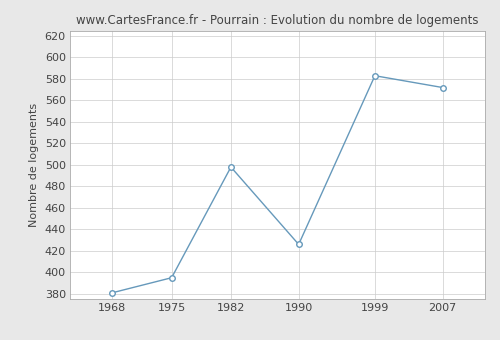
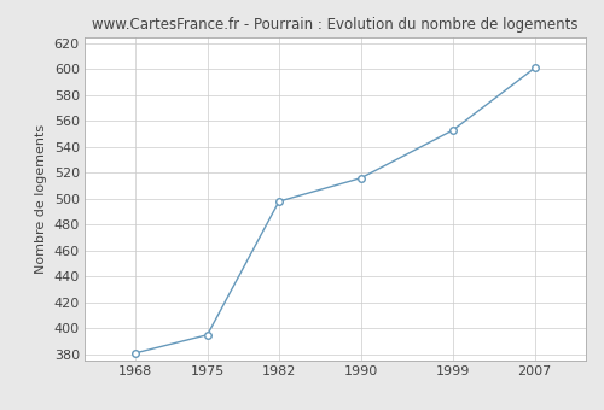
1990: 426 -> 516
1999: 583 -> 553
2007: 572 -> 601
